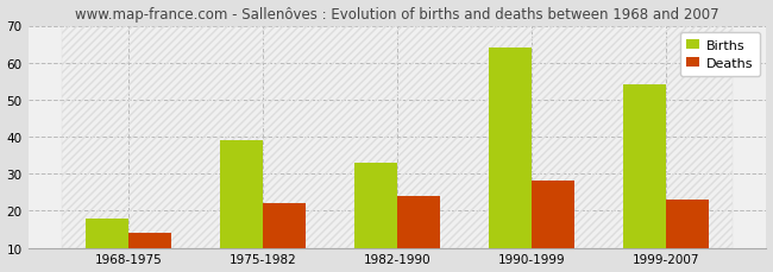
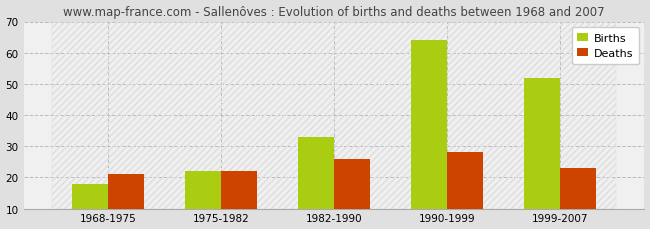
Deaths/1968-1975: 14 -> 21
Births/1975-1982: 39 -> 22
Deaths/1982-1990: 24 -> 26
Births/1999-2007: 54 -> 52
